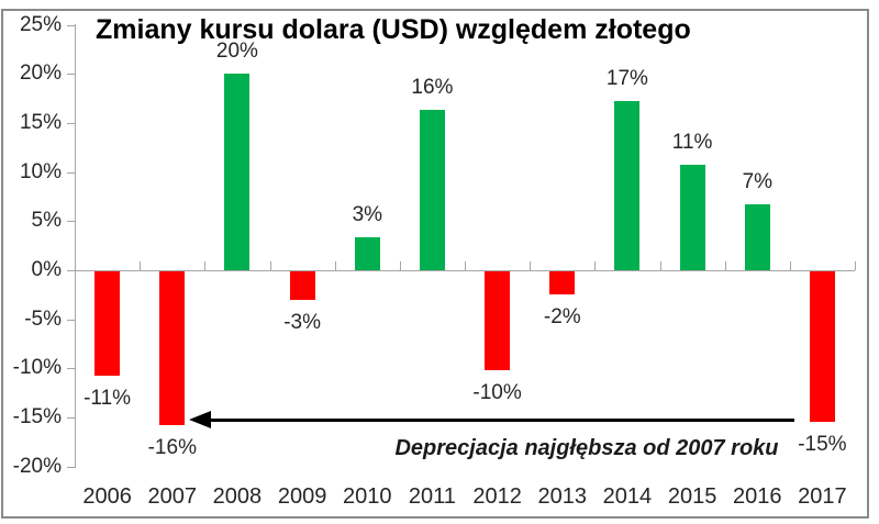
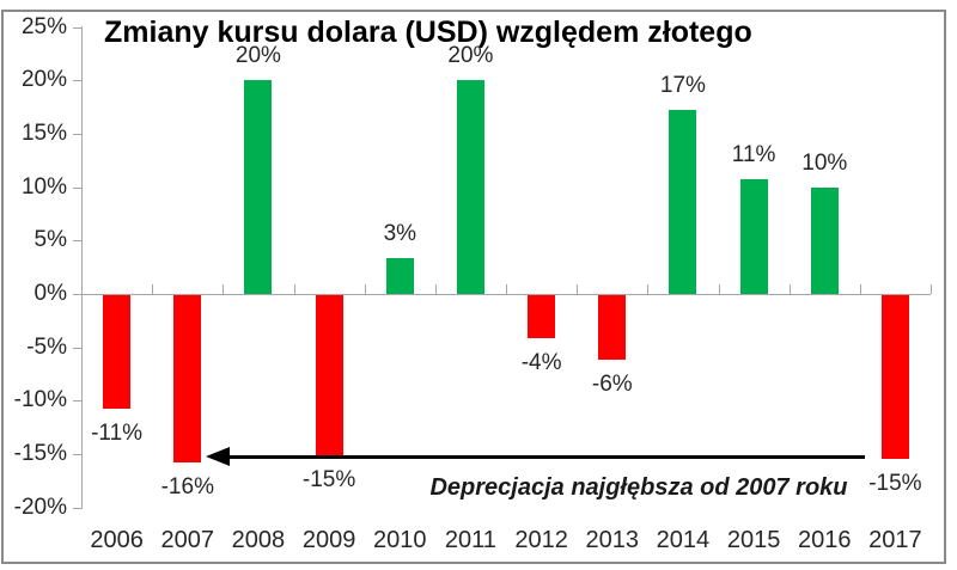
2009: -3% -> -15%
2011: 16% -> 20%
2012: -10% -> -4%
2013: -2% -> -6%
2016: 7% -> 10%
